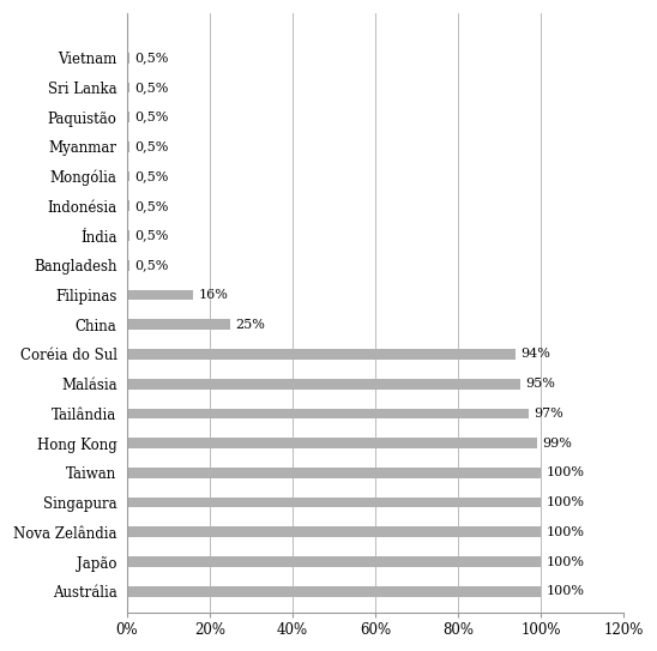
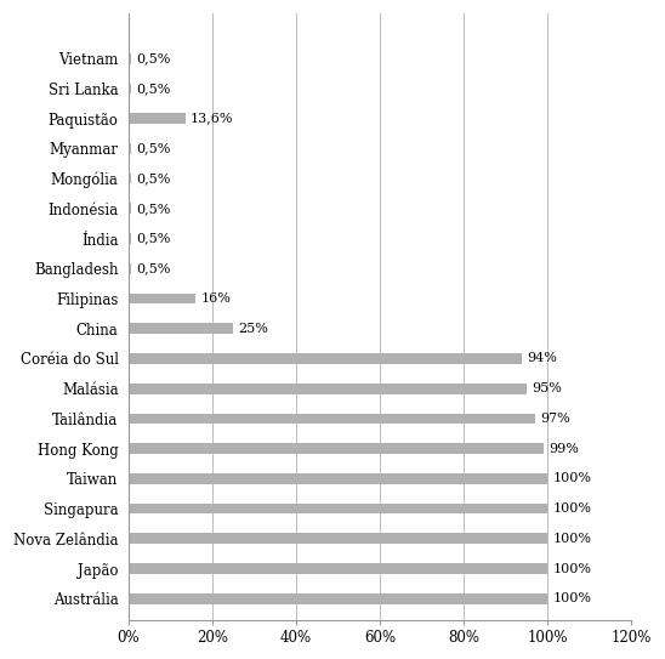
Paquistão: 0,5% -> 13,6%
